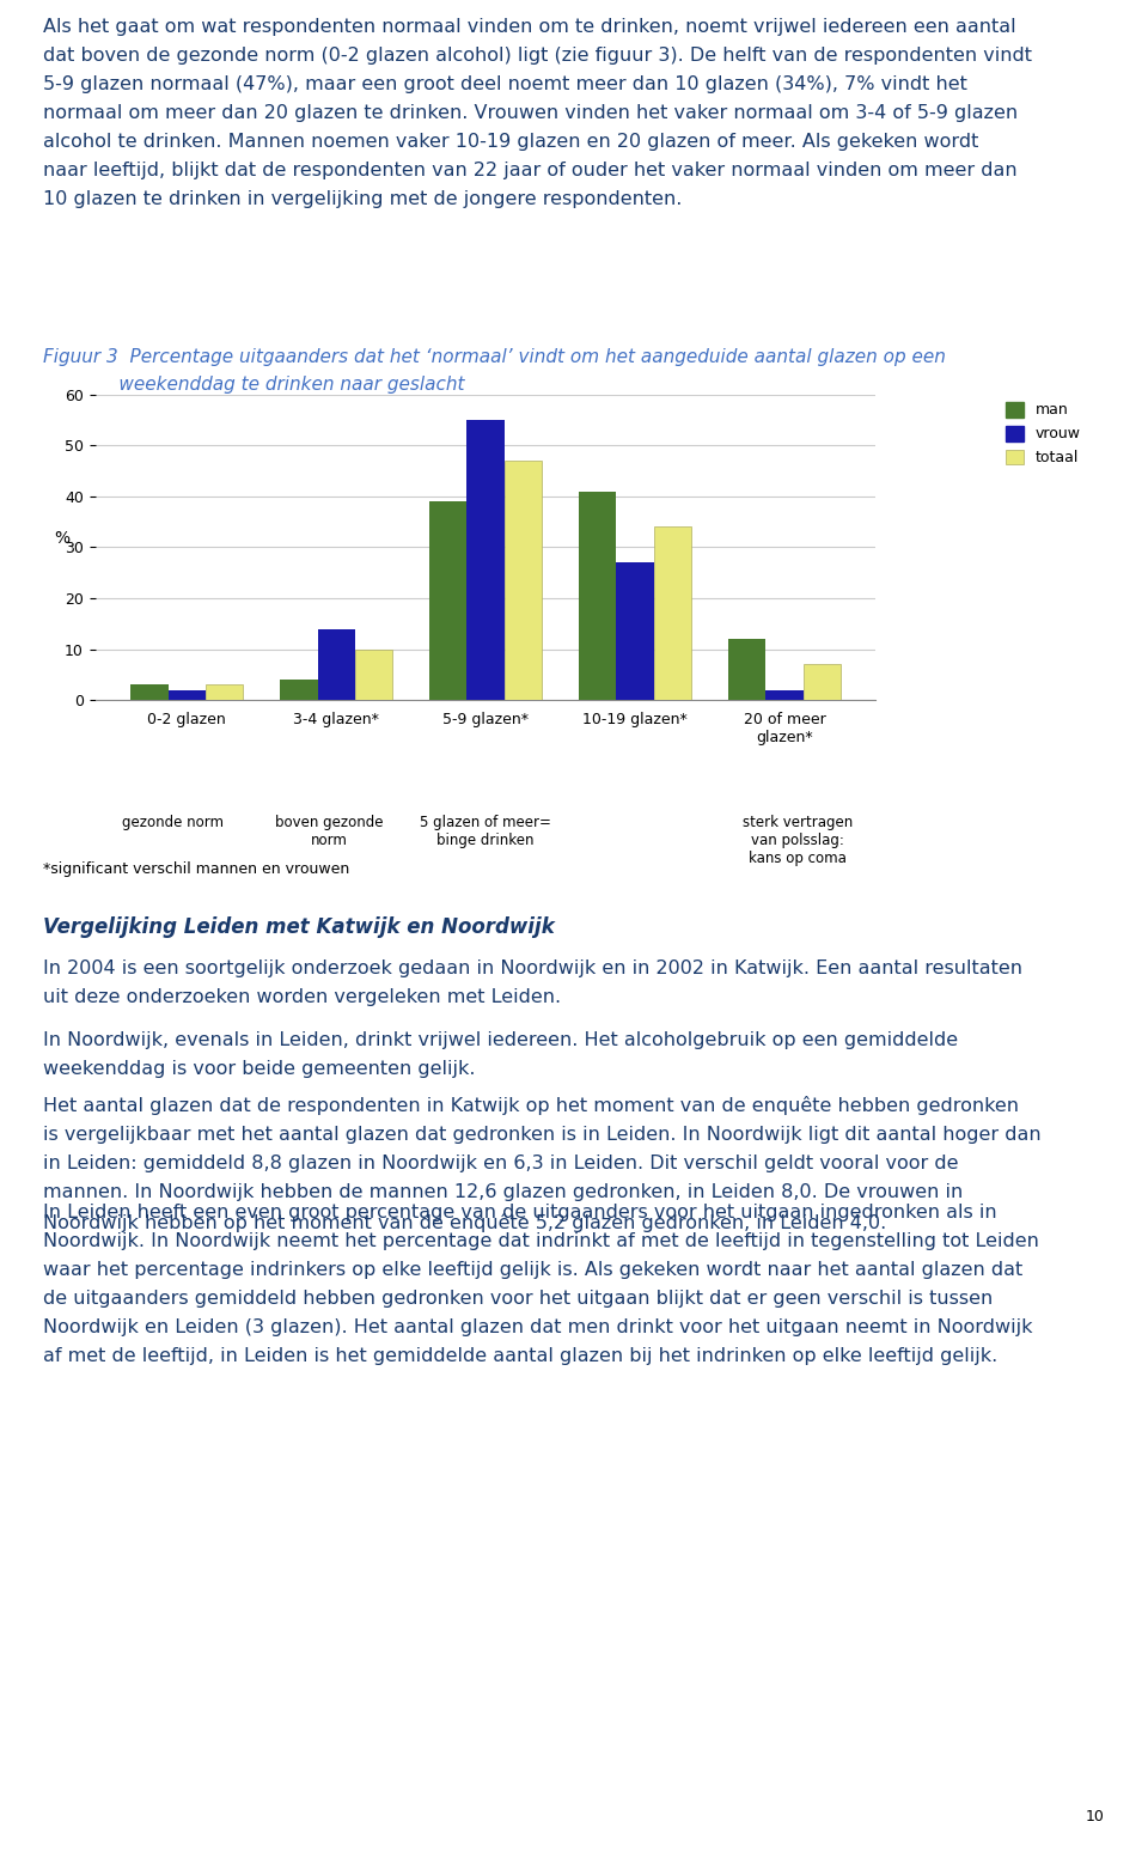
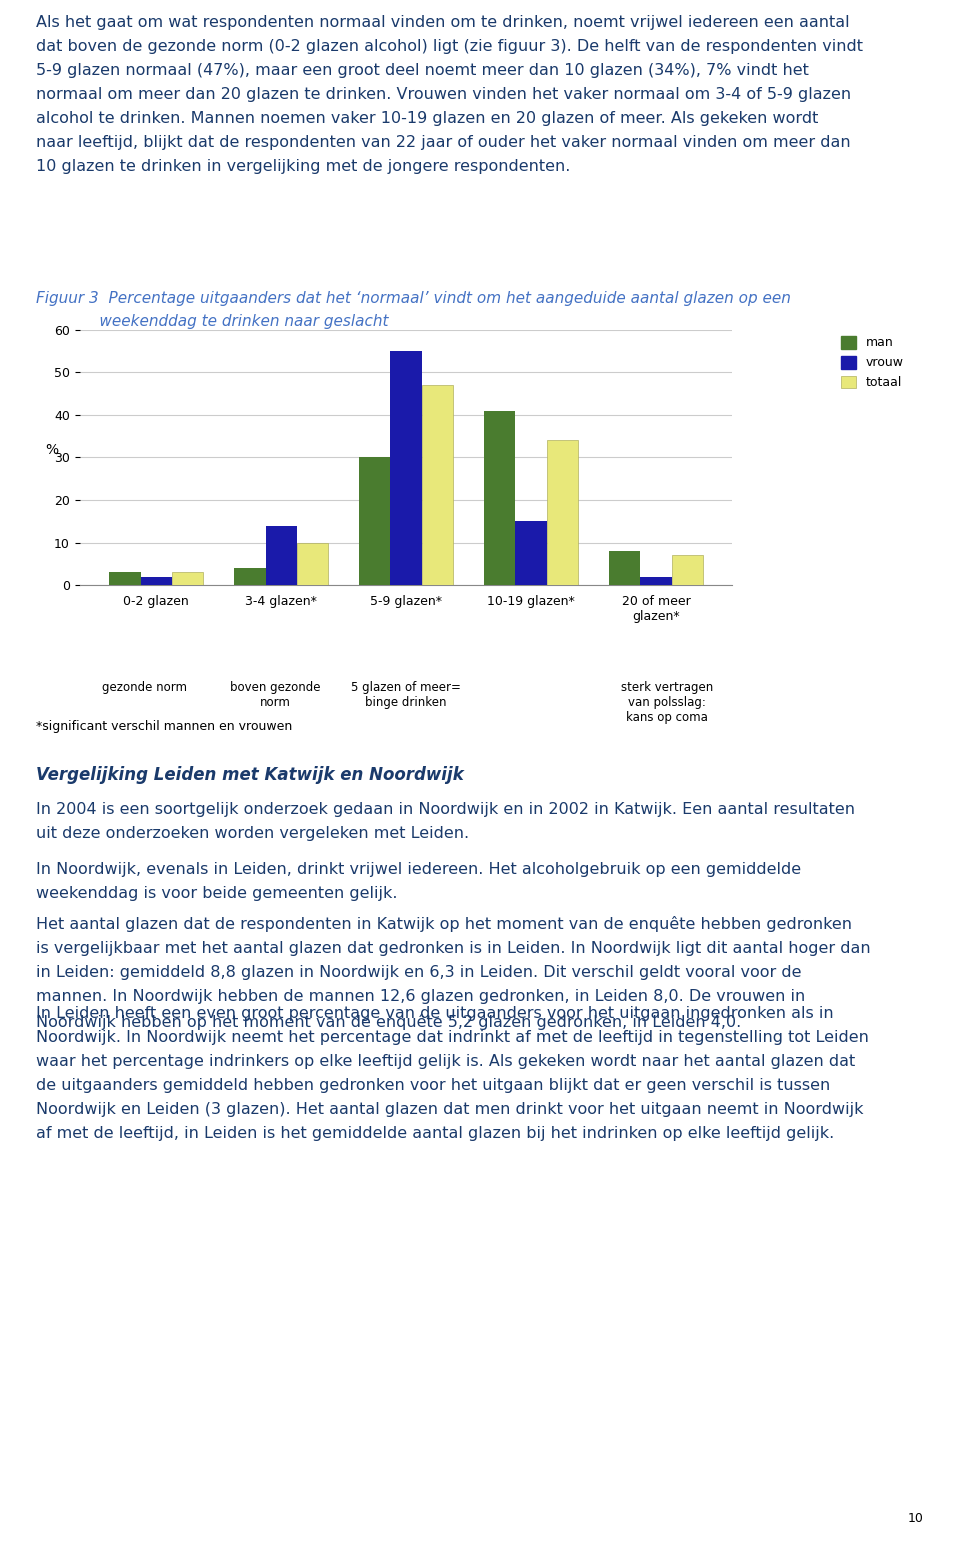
man/5-9 glazen*: 39 -> 30
vrouw/10-19 glazen*: 27 -> 15
man/20 of meer glazen*: 12 -> 8
